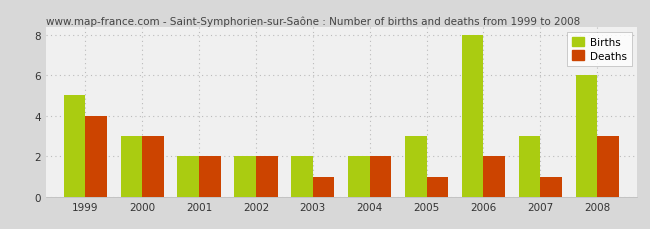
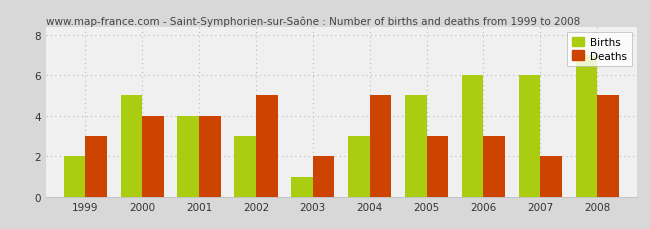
Births/1999: 5 -> 2
Deaths/1999: 4 -> 3
Births/2000: 3 -> 5
Deaths/2000: 3 -> 4
Births/2001: 2 -> 4
Deaths/2001: 2 -> 4
Births/2002: 2 -> 3
Deaths/2002: 2 -> 5
Births/2003: 2 -> 1
Deaths/2003: 1 -> 2
Births/2004: 2 -> 3
Deaths/2004: 2 -> 5
Births/2005: 3 -> 5
Deaths/2005: 1 -> 3
Births/2006: 8 -> 6
Deaths/2006: 2 -> 3
Births/2007: 3 -> 6
Deaths/2007: 1 -> 2
Births/2008: 6 -> 7
Deaths/2008: 3 -> 5
